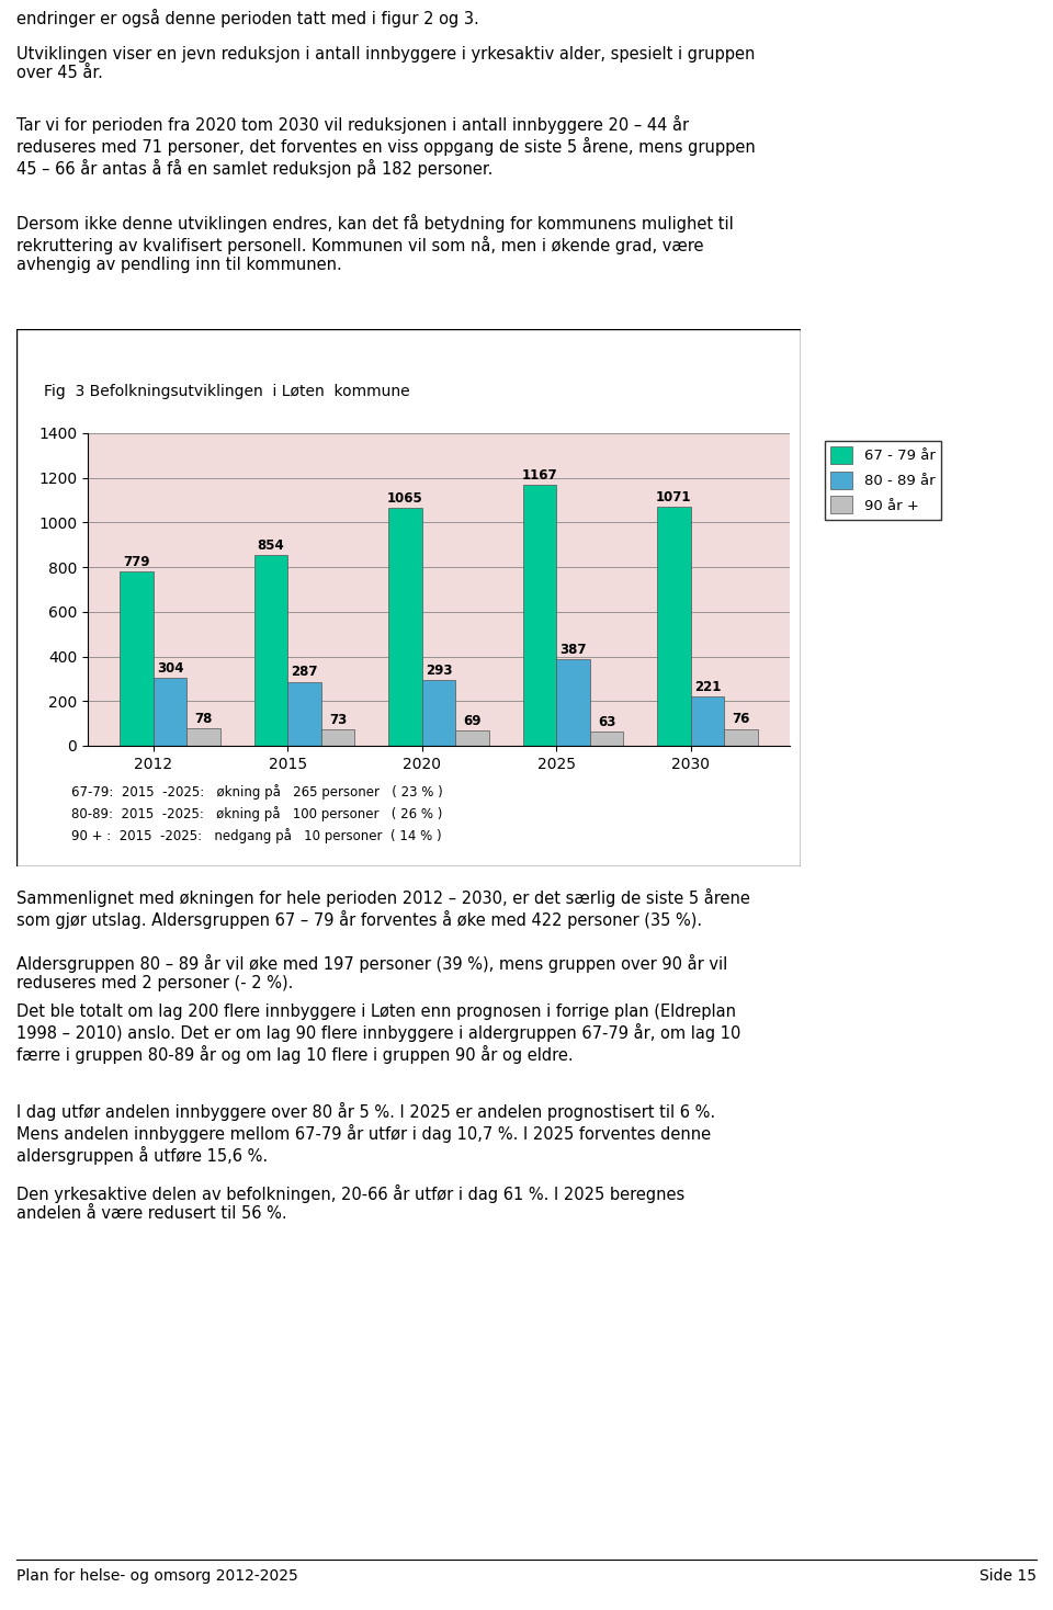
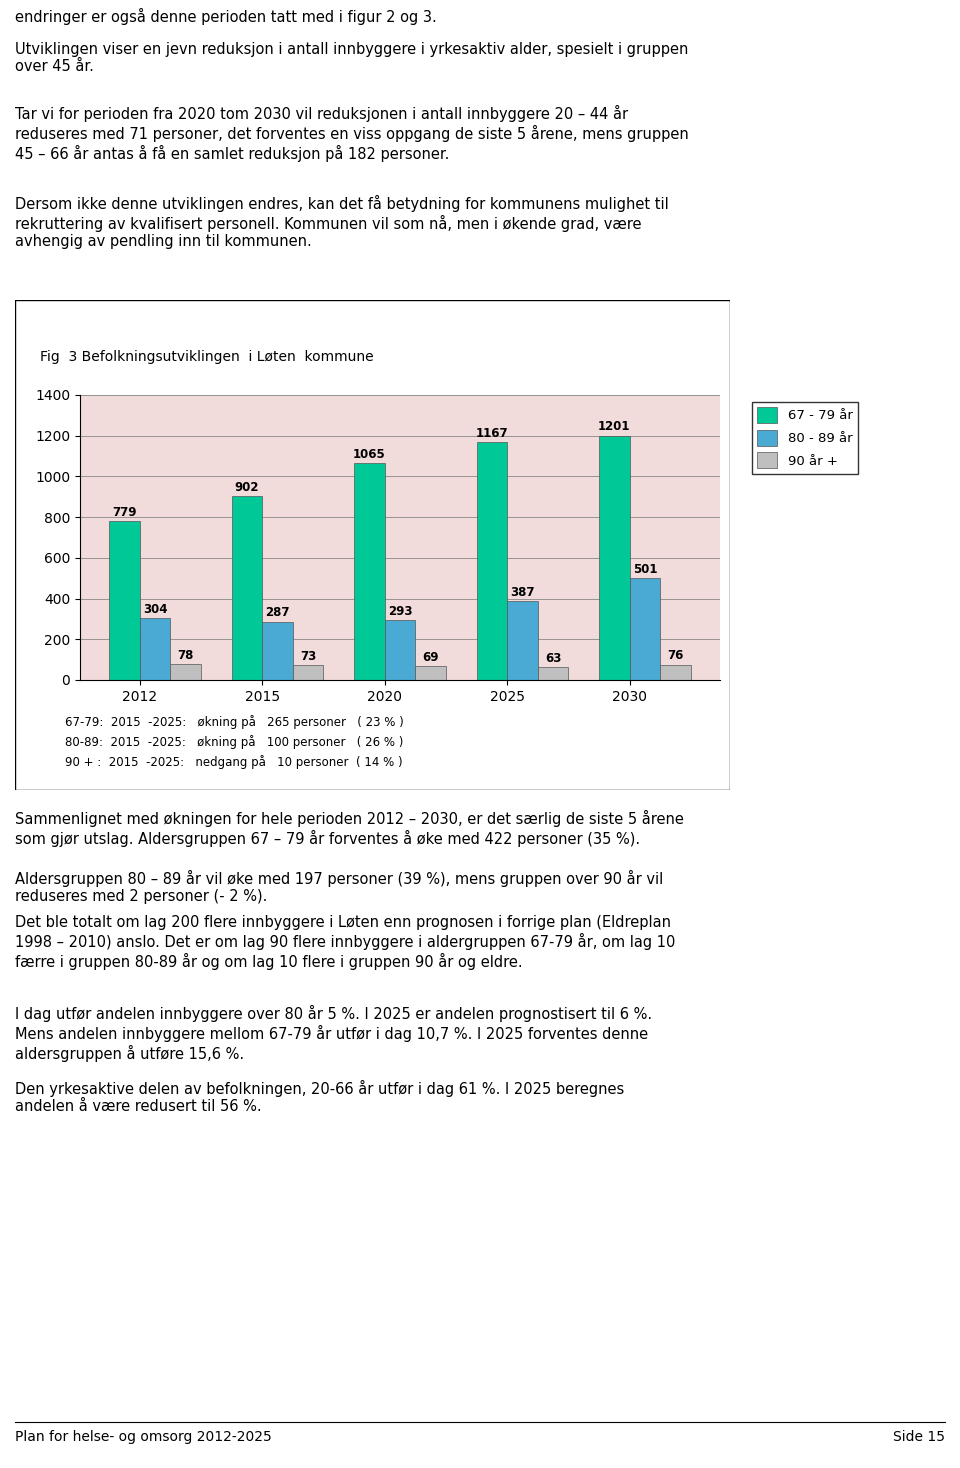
67 - 79 år/2015: 854 -> 902
67 - 79 år/2030: 1071 -> 1201
80 - 89 år/2030: 221 -> 501
